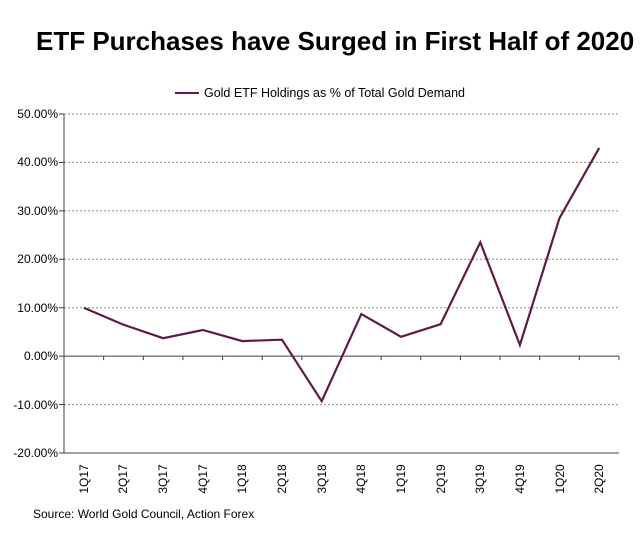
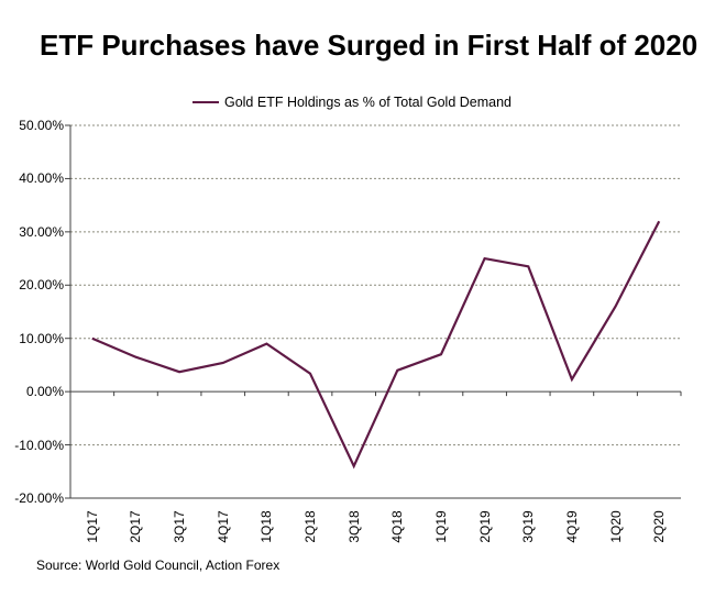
1Q18: 3% -> 9%
3Q18: -9% -> -14%
4Q18: 9% -> 4%
1Q19: 4% -> 7%
2Q19: 7% -> 25%
1Q20: 28% -> 16%
2Q20: 43% -> 32%
